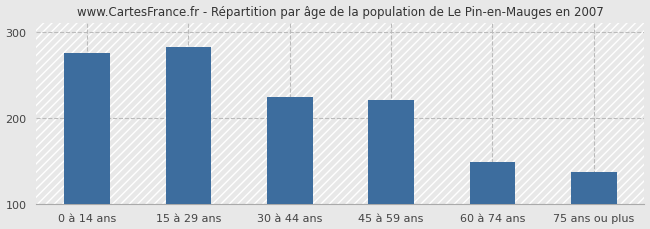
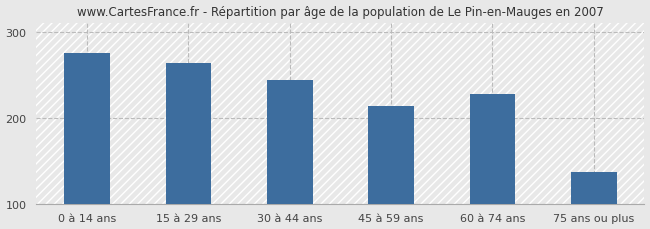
15 à 29 ans: 282 -> 264
30 à 44 ans: 224 -> 244
45 à 59 ans: 221 -> 214
60 à 74 ans: 148 -> 228
